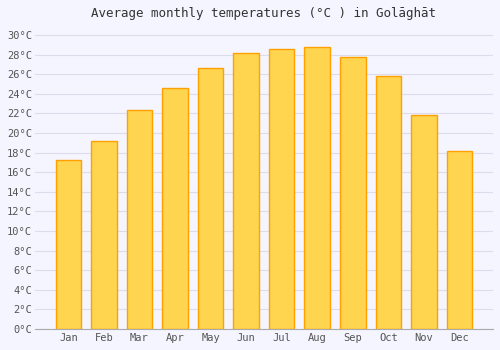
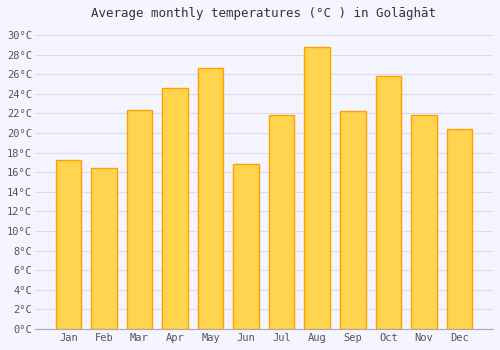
Feb: 19.2°C -> 16.4°C
Jun: 28.2°C -> 16.8°C
Jul: 28.6°C -> 21.8°C
Sep: 27.8°C -> 22.2°C
Dec: 18.2°C -> 20.4°C
